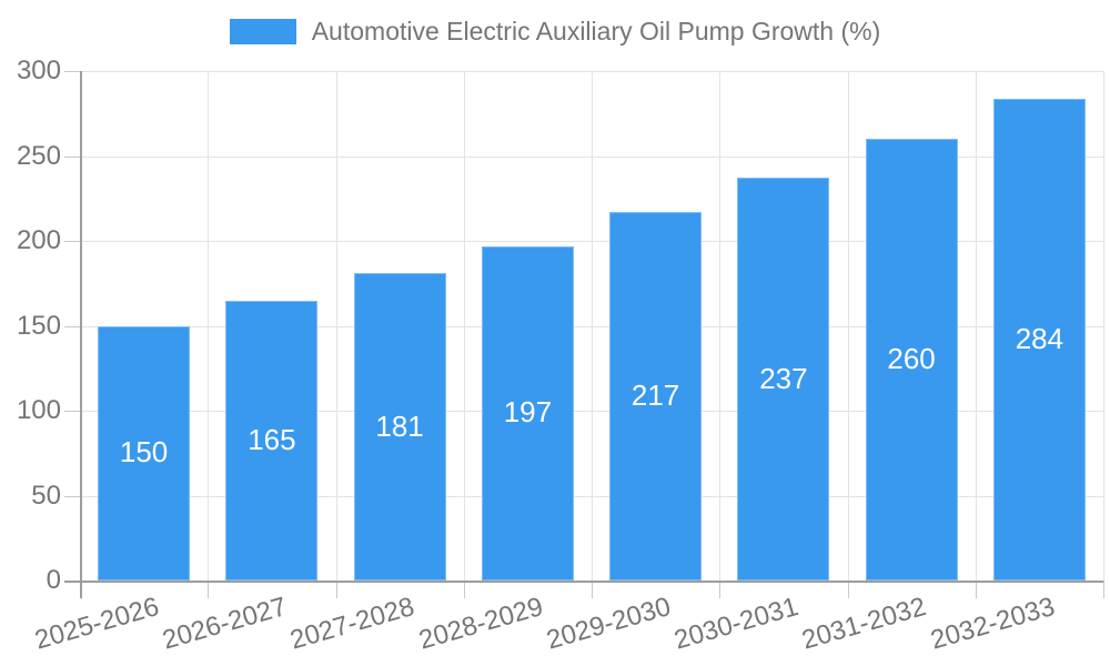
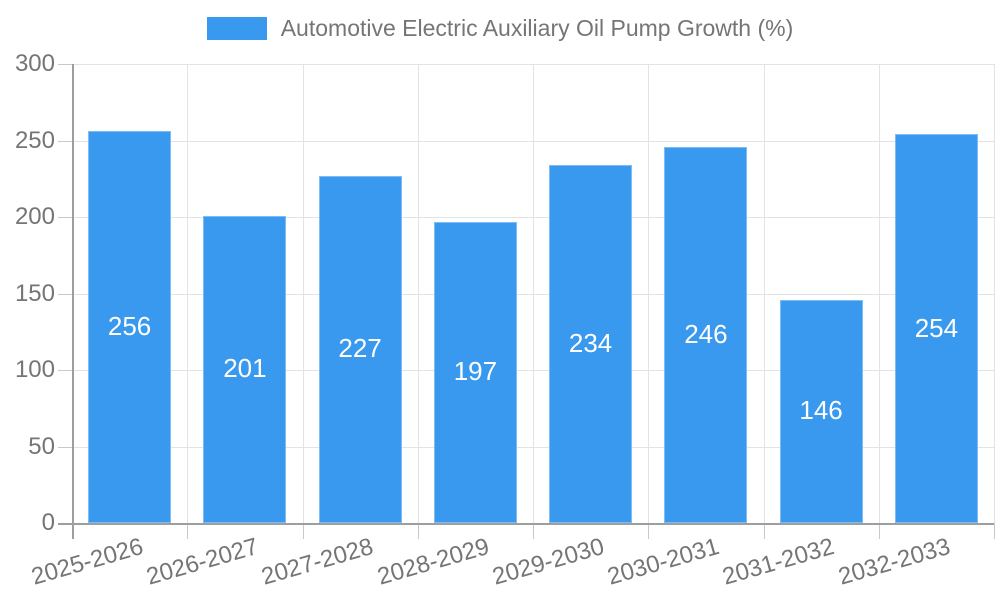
2025-2026: 150 -> 256
2026-2027: 165 -> 201
2027-2028: 181 -> 227
2029-2030: 217 -> 234
2030-2031: 237 -> 246
2031-2032: 260 -> 146
2032-2033: 284 -> 254
